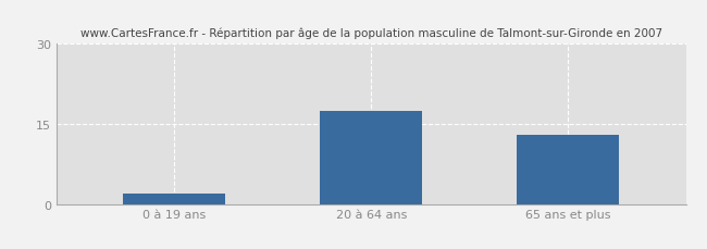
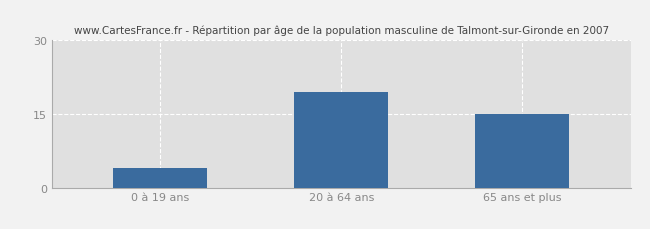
0 à 19 ans: 2.0 -> 4.0
20 à 64 ans: 17.5 -> 19.5
65 ans et plus: 13.0 -> 15.0
